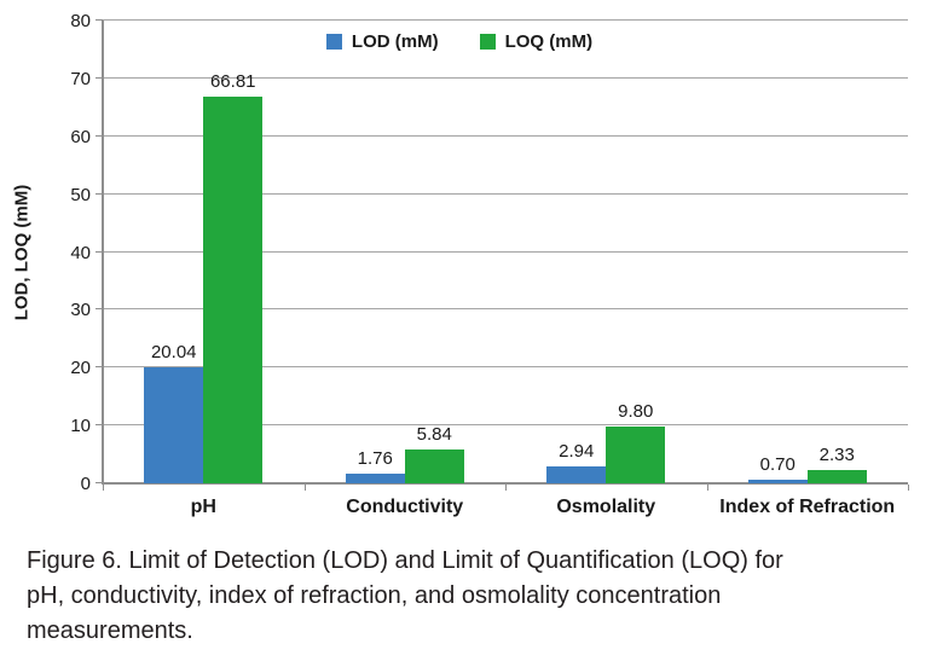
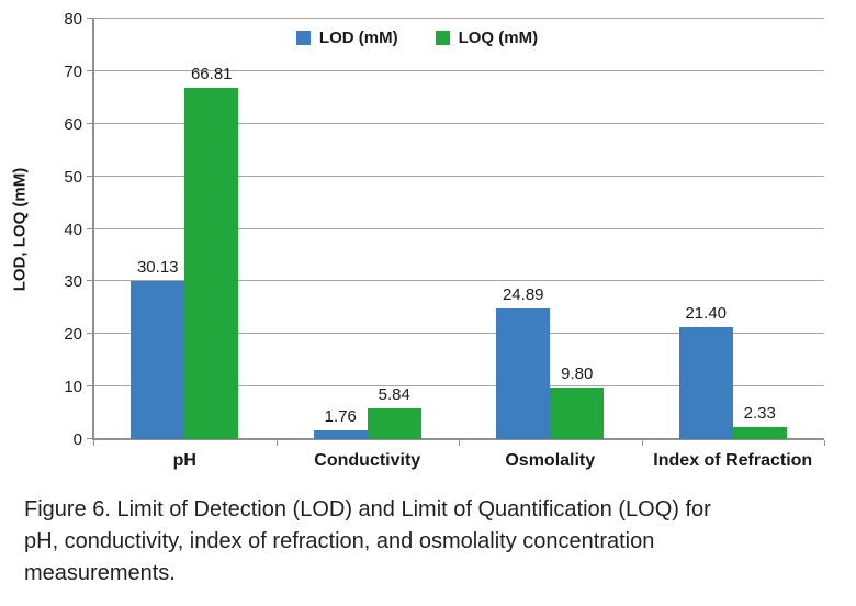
LOD (mM)/pH: 20.04 -> 30.13
LOD (mM)/Osmolality: 2.94 -> 24.89
LOD (mM)/Index of Refraction: 0.70 -> 21.40
